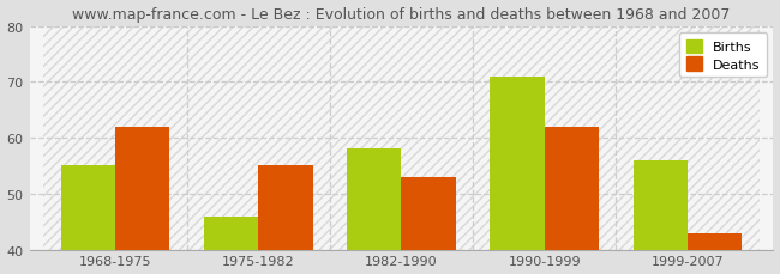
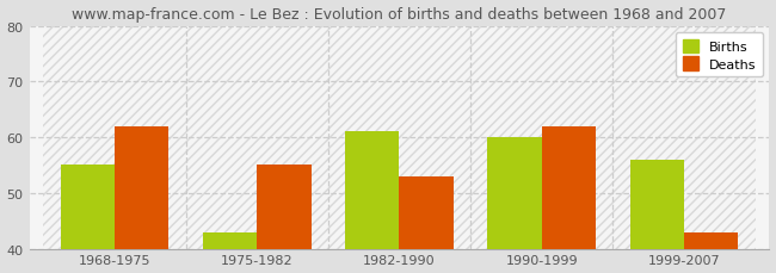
Births/1975-1982: 46 -> 43
Births/1982-1990: 58 -> 61
Births/1990-1999: 71 -> 60
